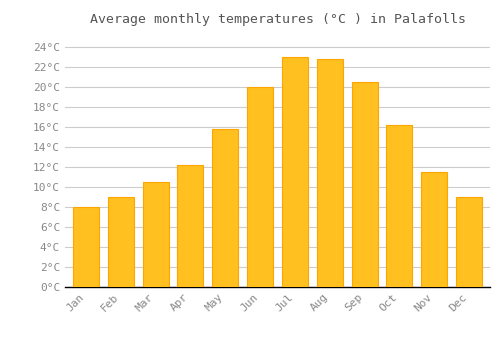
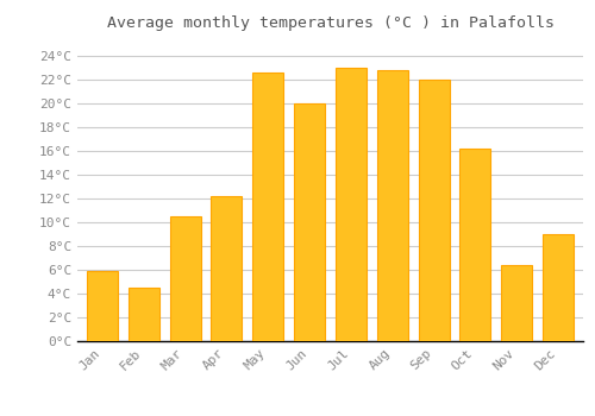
Jan: 8.0°C -> 5.9°C
Feb: 9.0°C -> 4.5°C
May: 15.8°C -> 22.6°C
Sep: 20.5°C -> 22.0°C
Nov: 11.5°C -> 6.4°C
